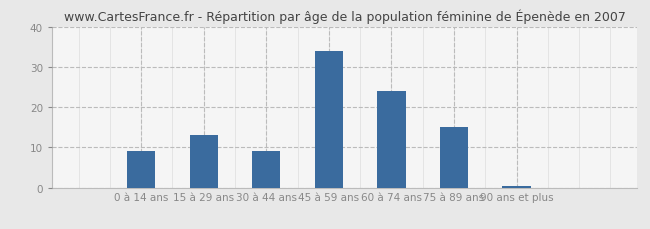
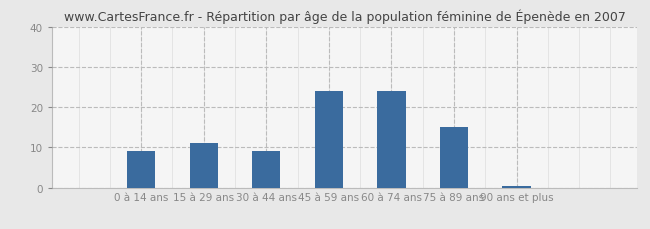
15 à 29 ans: 13.0 -> 11.0
45 à 59 ans: 34.0 -> 24.0
